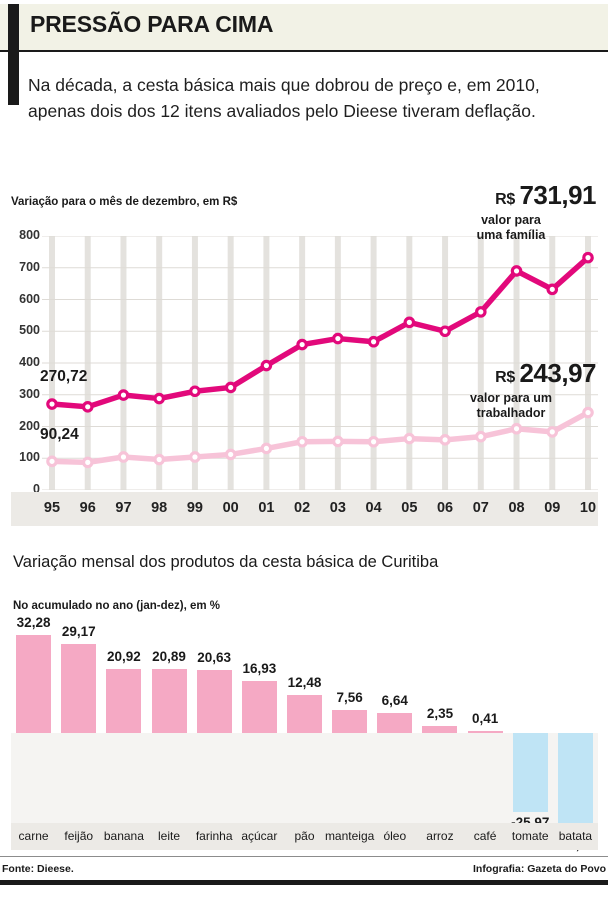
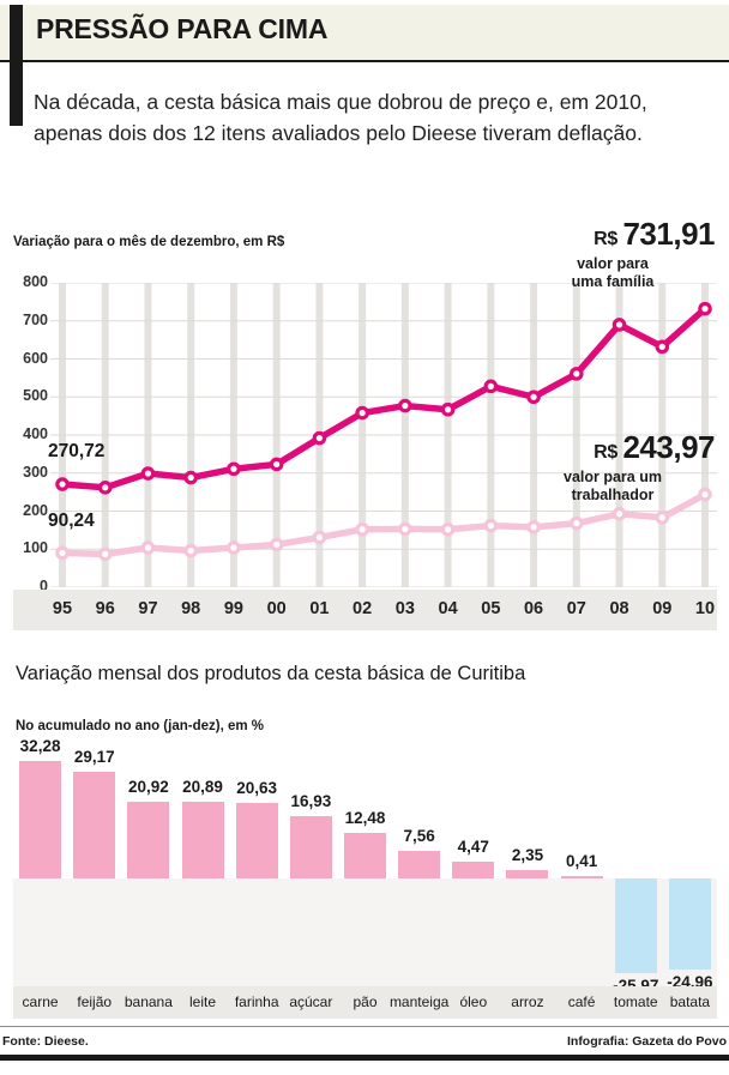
Variação mensal dos produtos da cesta básica de Curitiba/óleo: 6,64 -> 4,47
Variação mensal dos produtos da cesta básica de Curitiba/batata: -32,96 -> -24,96
